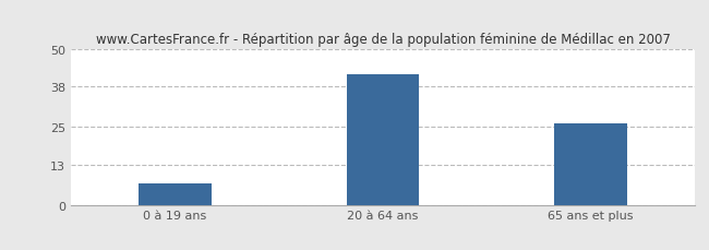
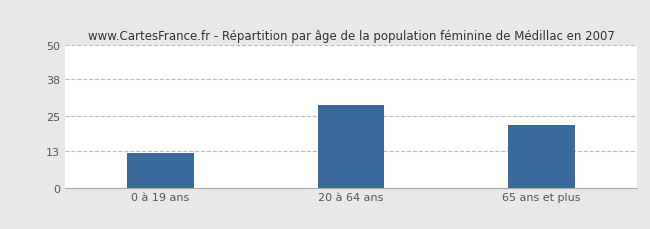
0 à 19 ans: 7 -> 12
20 à 64 ans: 42 -> 29
65 ans et plus: 26 -> 22
